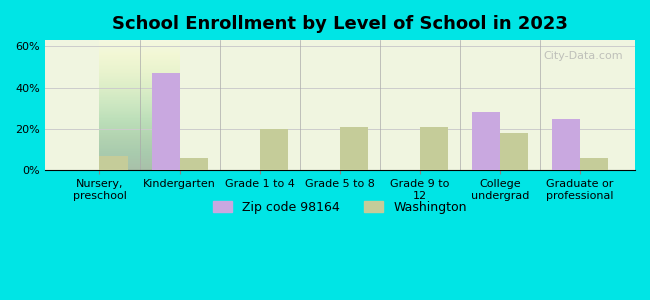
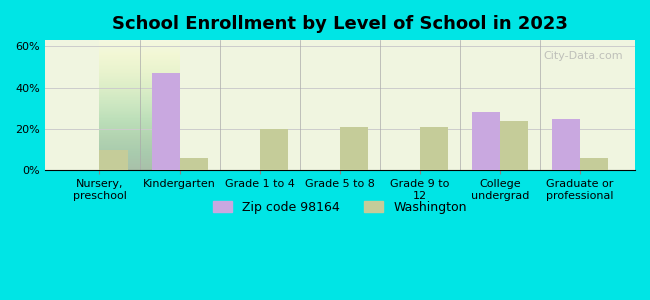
Washington/Nursery, preschool: 7% -> 10%
Washington/College undergrad: 18% -> 24%
